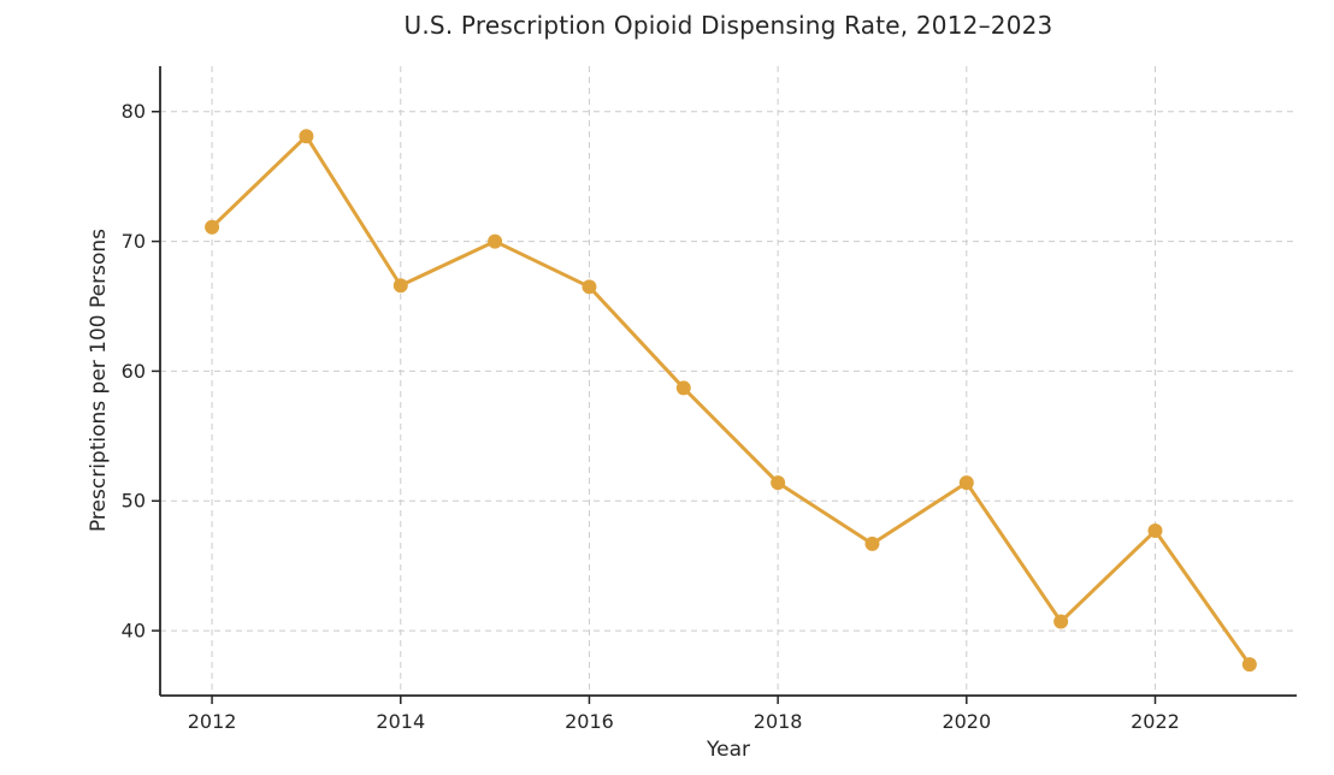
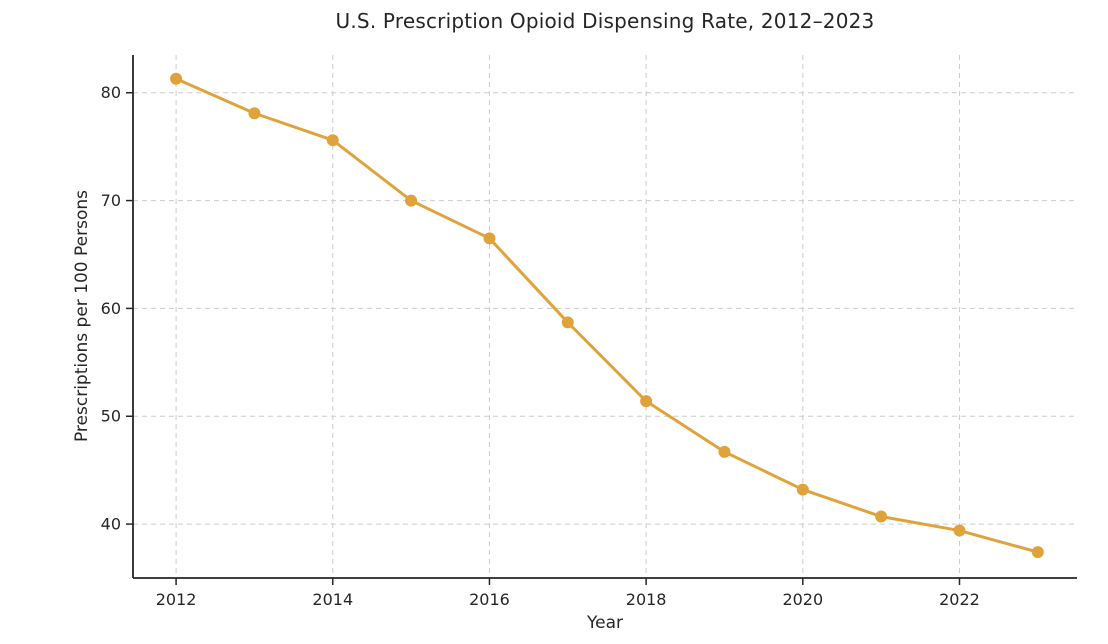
2012: 71.1 -> 81.3
2014: 66.6 -> 75.6
2020: 51.4 -> 43.2
2022: 47.7 -> 39.4
